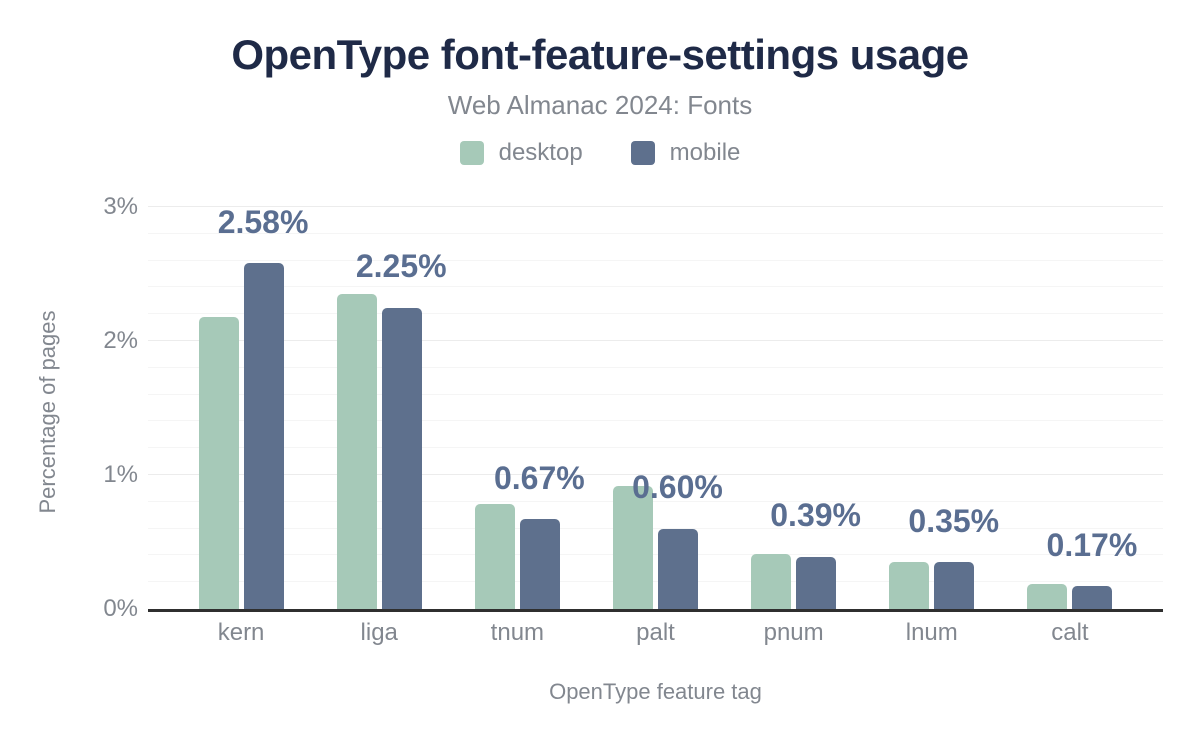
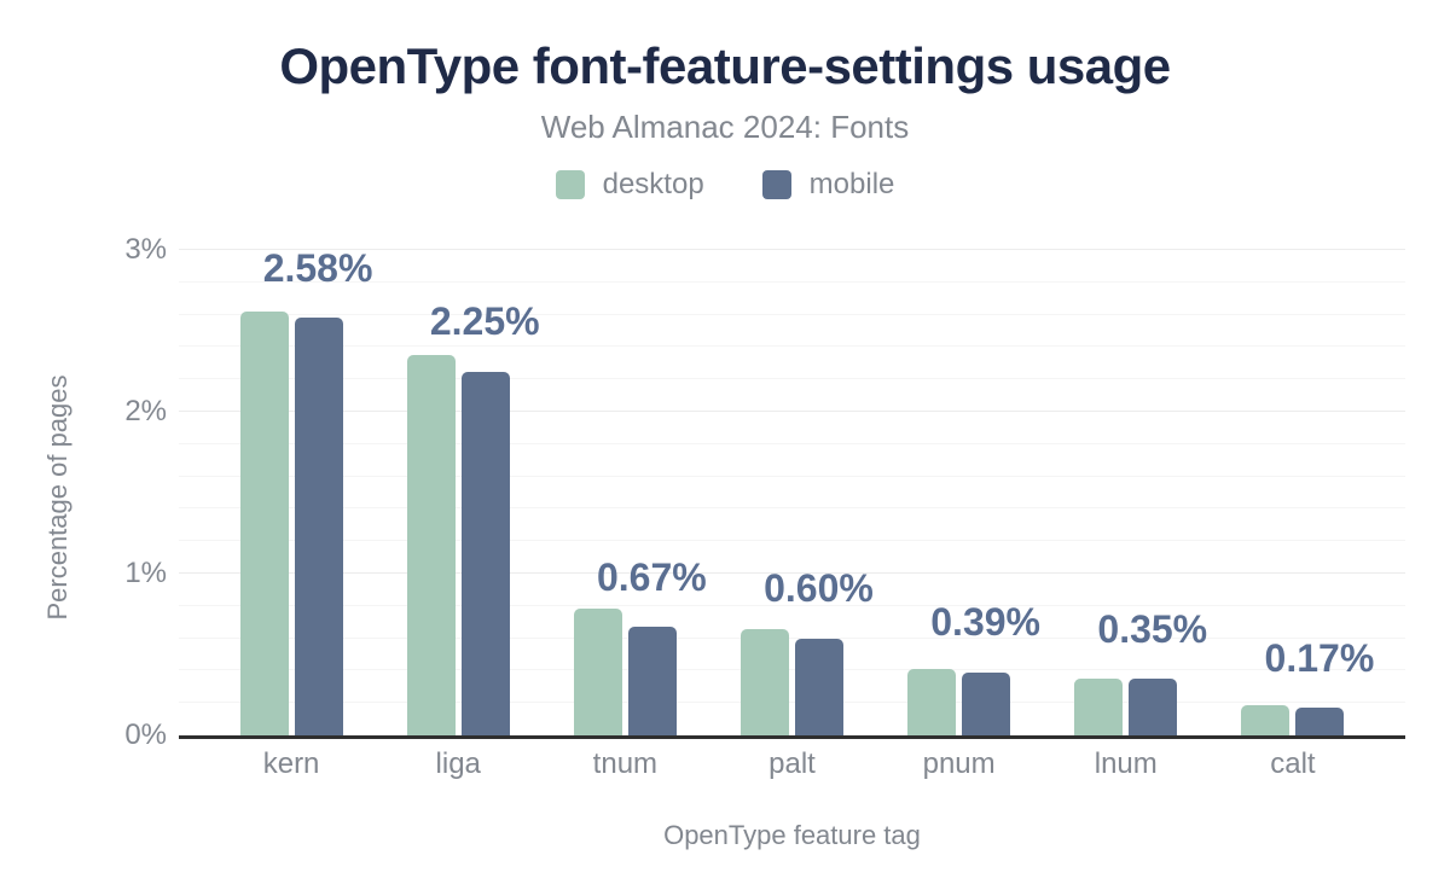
desktop/kern: 2.18% -> 2.62%
desktop/palt: 0.92% -> 0.66%
